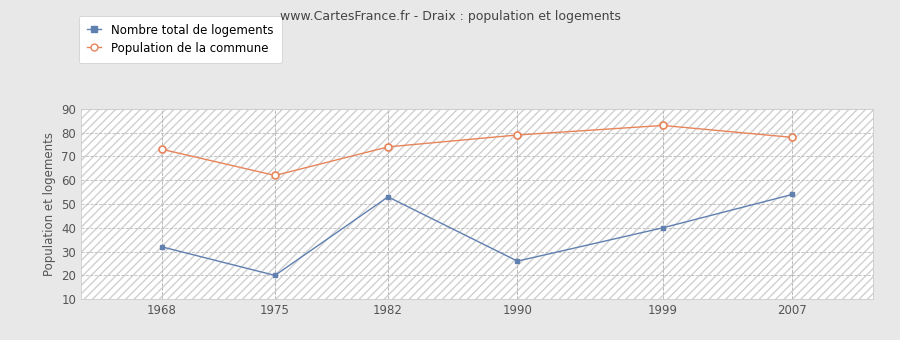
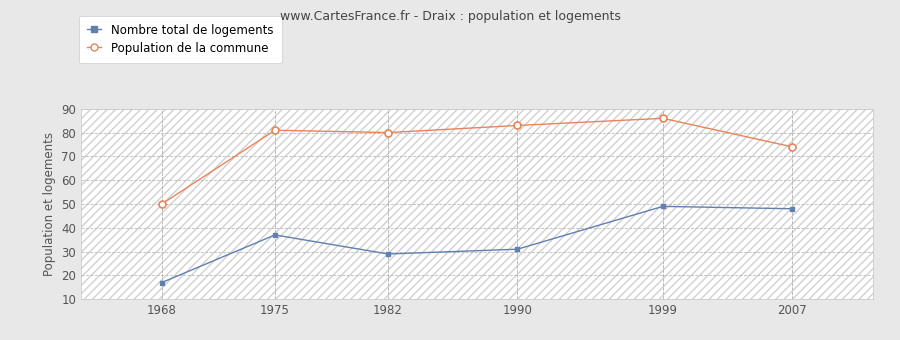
Nombre total de logements/1968: 32 -> 17
Population de la commune/1968: 73 -> 50
Nombre total de logements/1975: 20 -> 37
Population de la commune/1975: 62 -> 81
Nombre total de logements/1982: 53 -> 29
Population de la commune/1982: 74 -> 80
Nombre total de logements/1990: 26 -> 31
Population de la commune/1990: 79 -> 83
Nombre total de logements/1999: 40 -> 49
Population de la commune/1999: 83 -> 86
Nombre total de logements/2007: 54 -> 48
Population de la commune/2007: 78 -> 74
